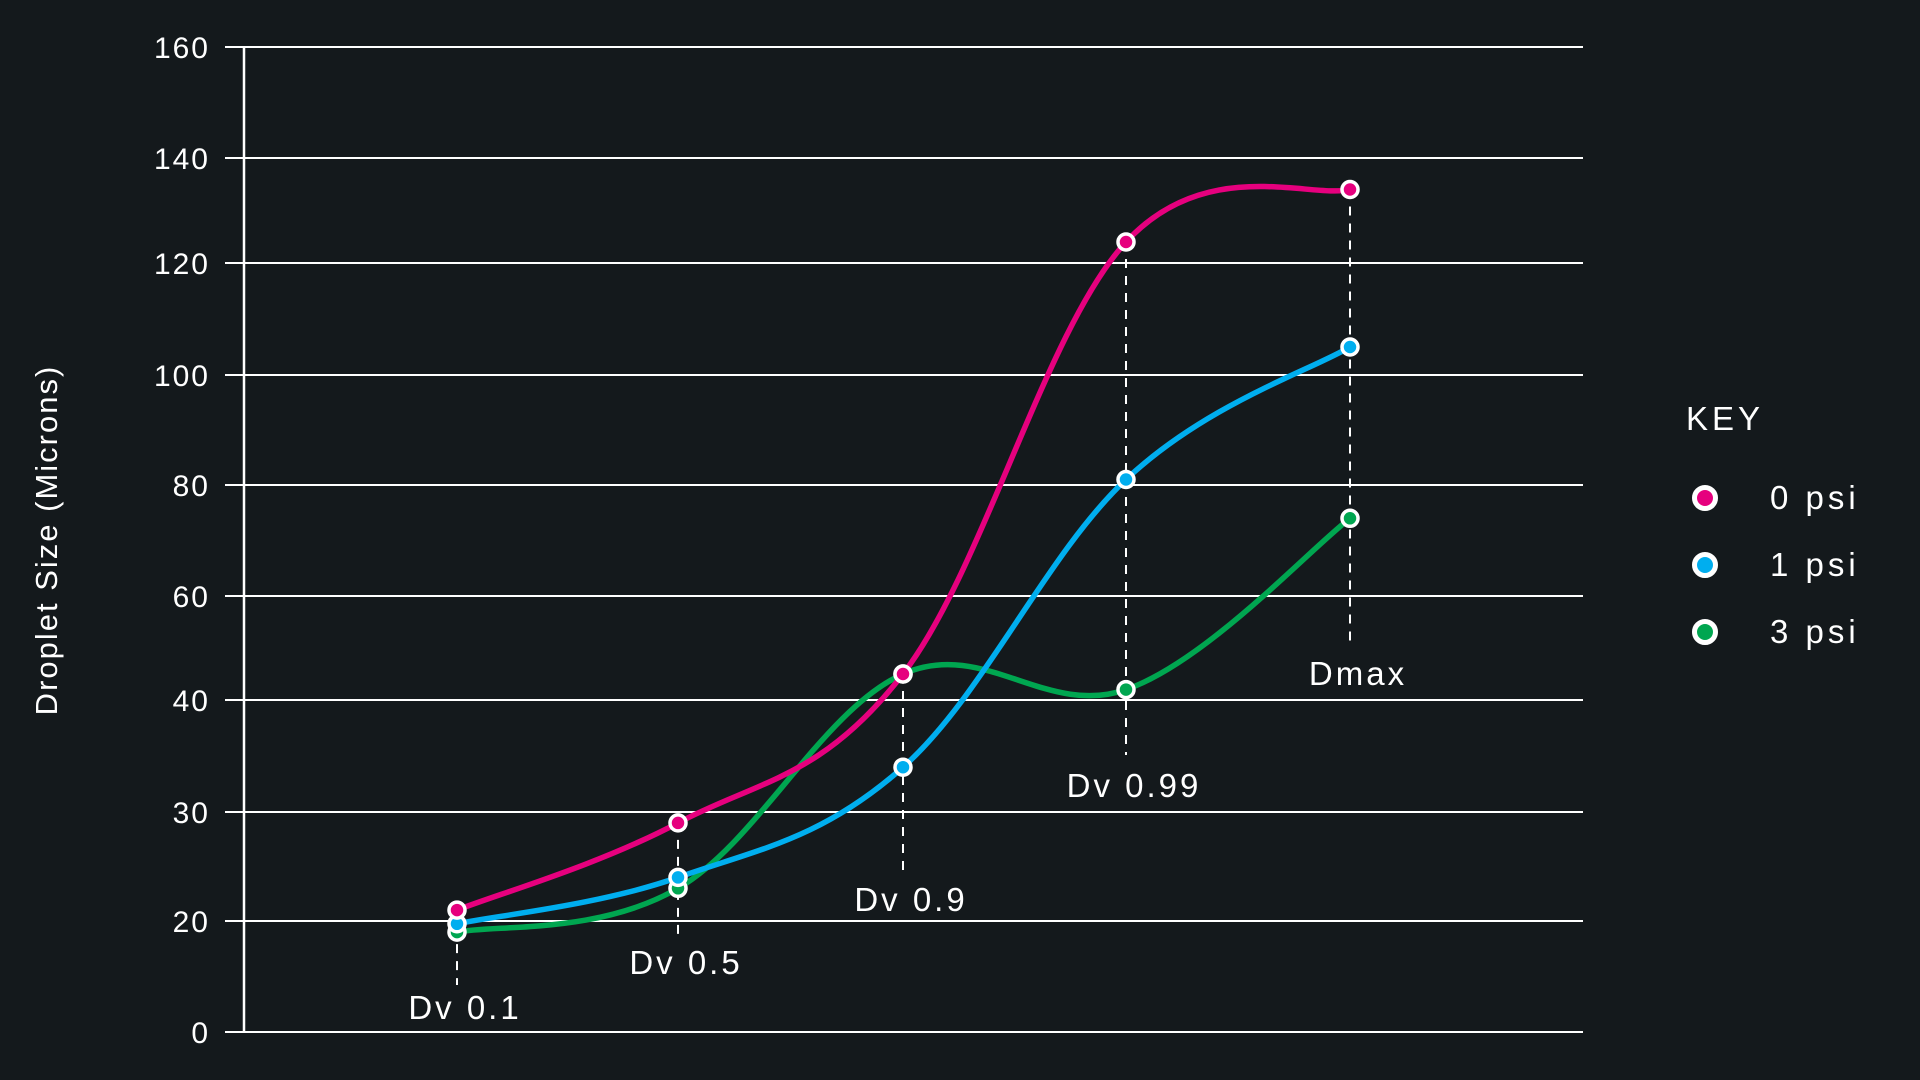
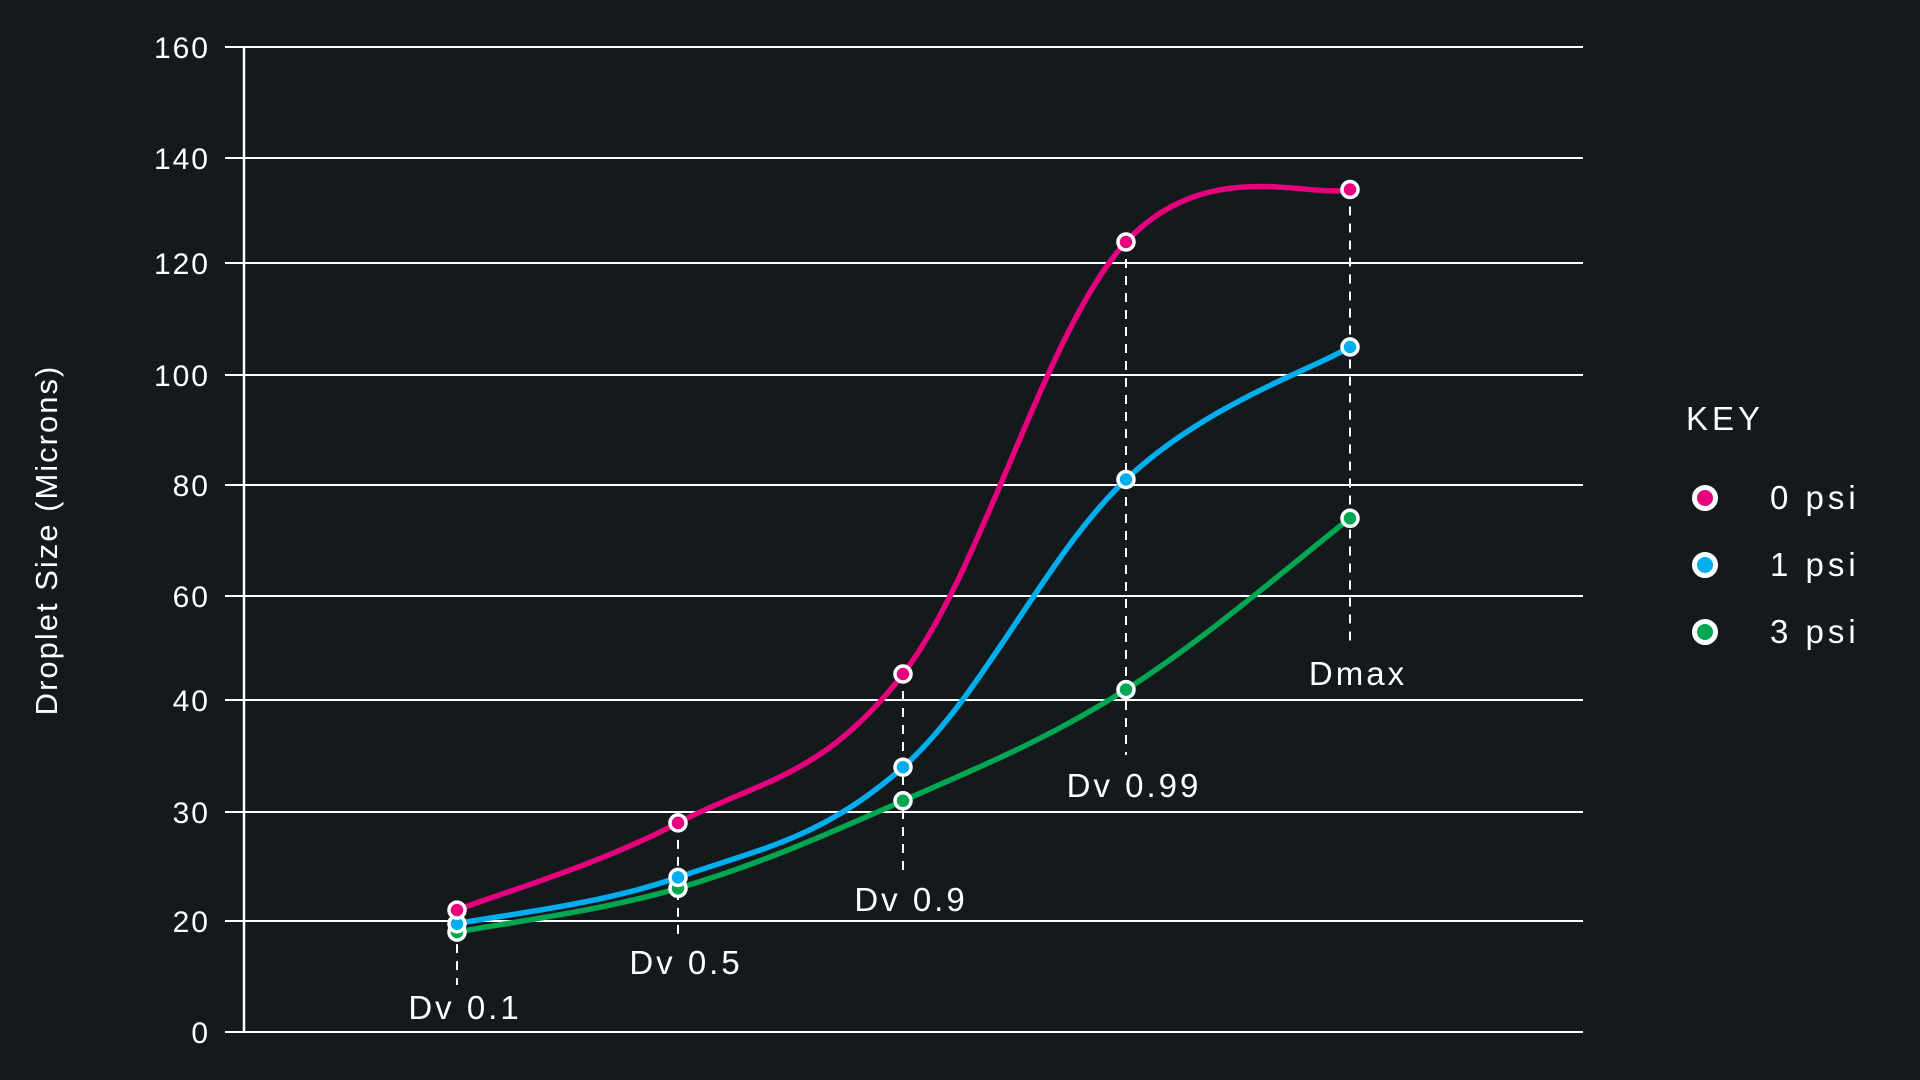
3 psi/Dv 0.9: 45 -> 31
